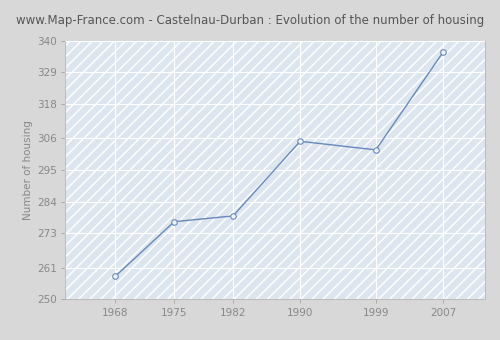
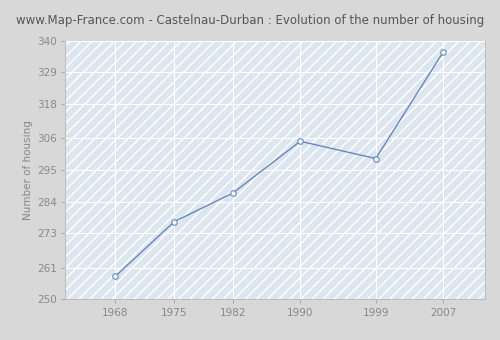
1982: 279 -> 287
1999: 302 -> 299
